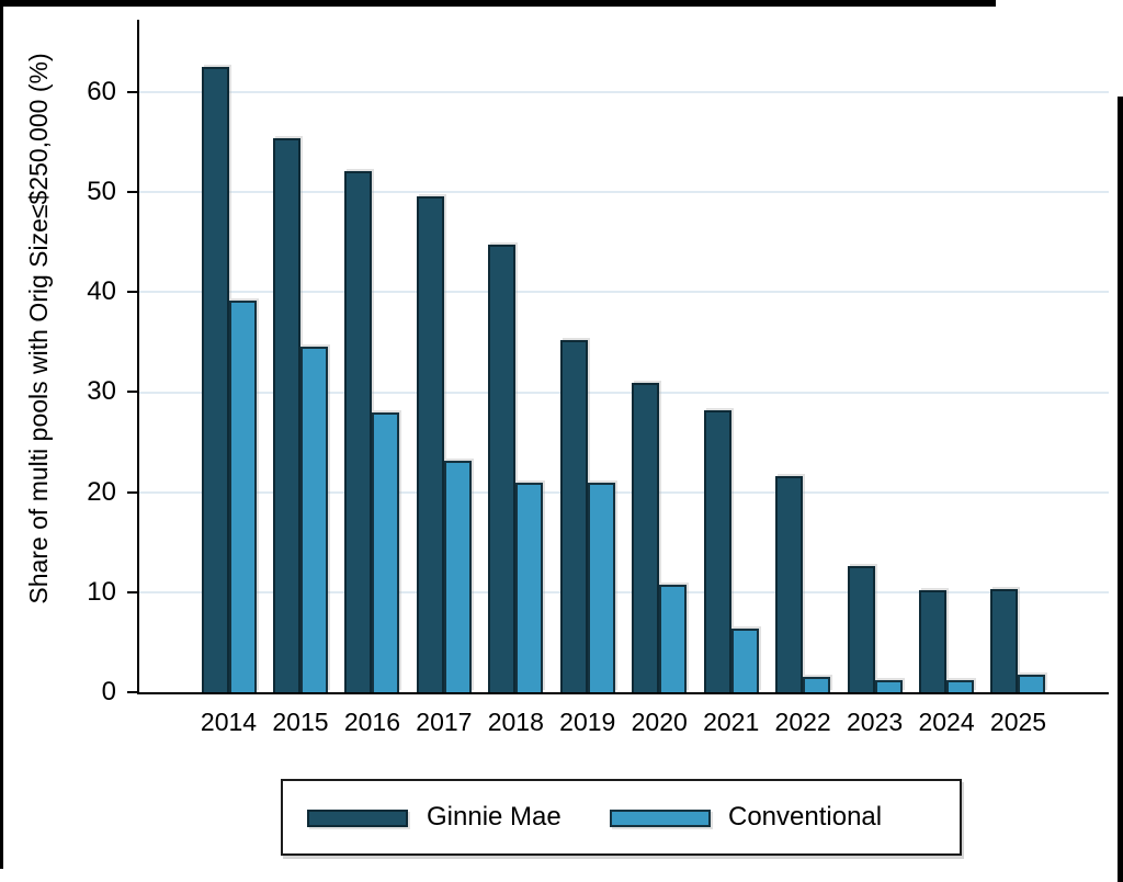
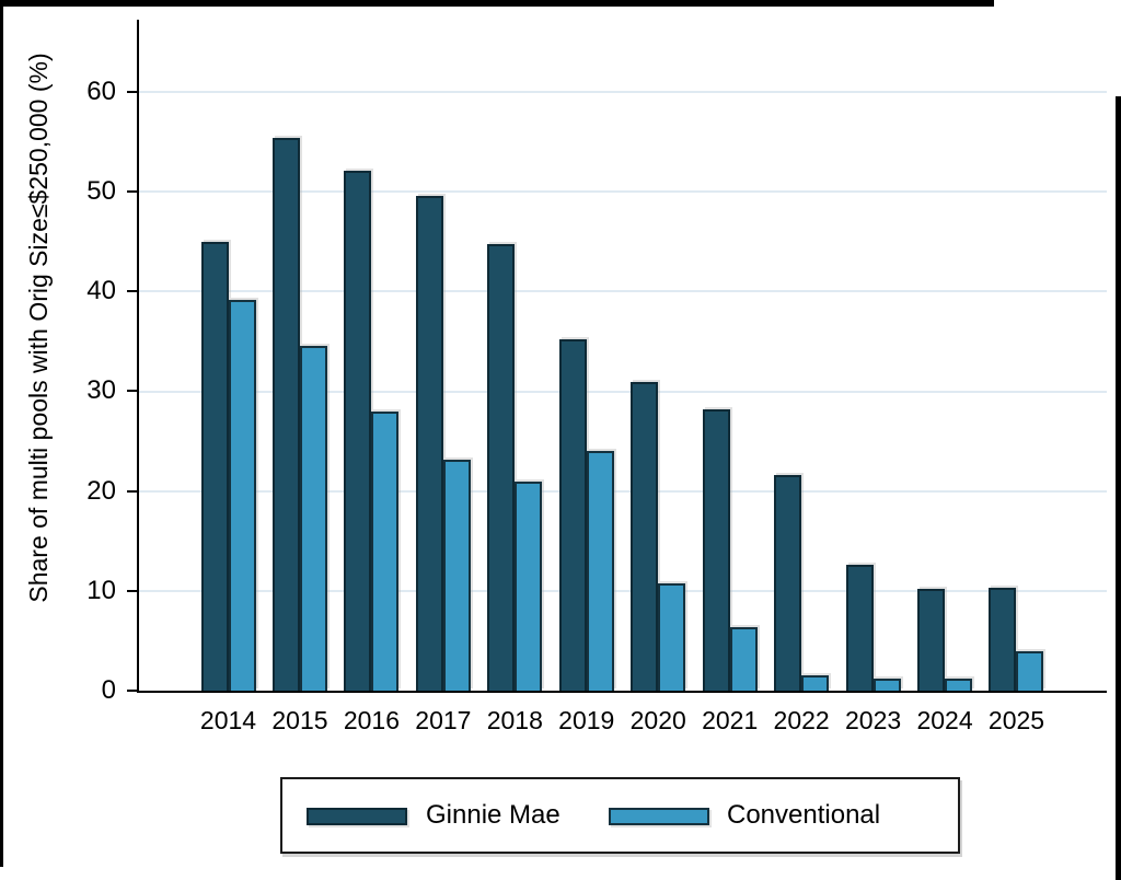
Ginnie Mae/2014: 62 -> 45
Conventional/2019: 21 -> 24
Conventional/2025: 2 -> 4
